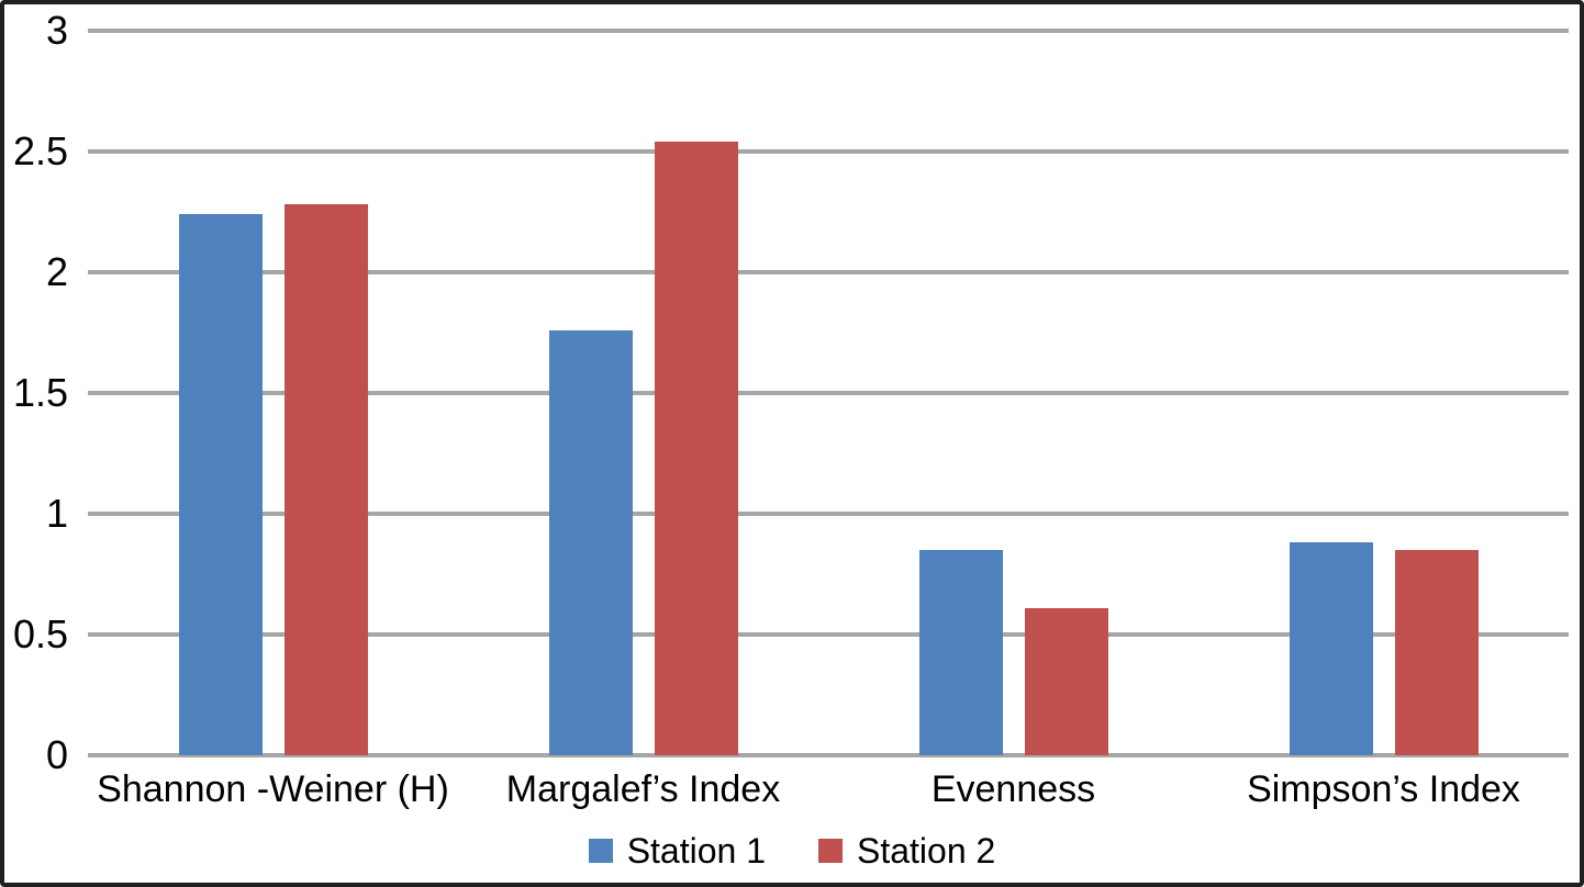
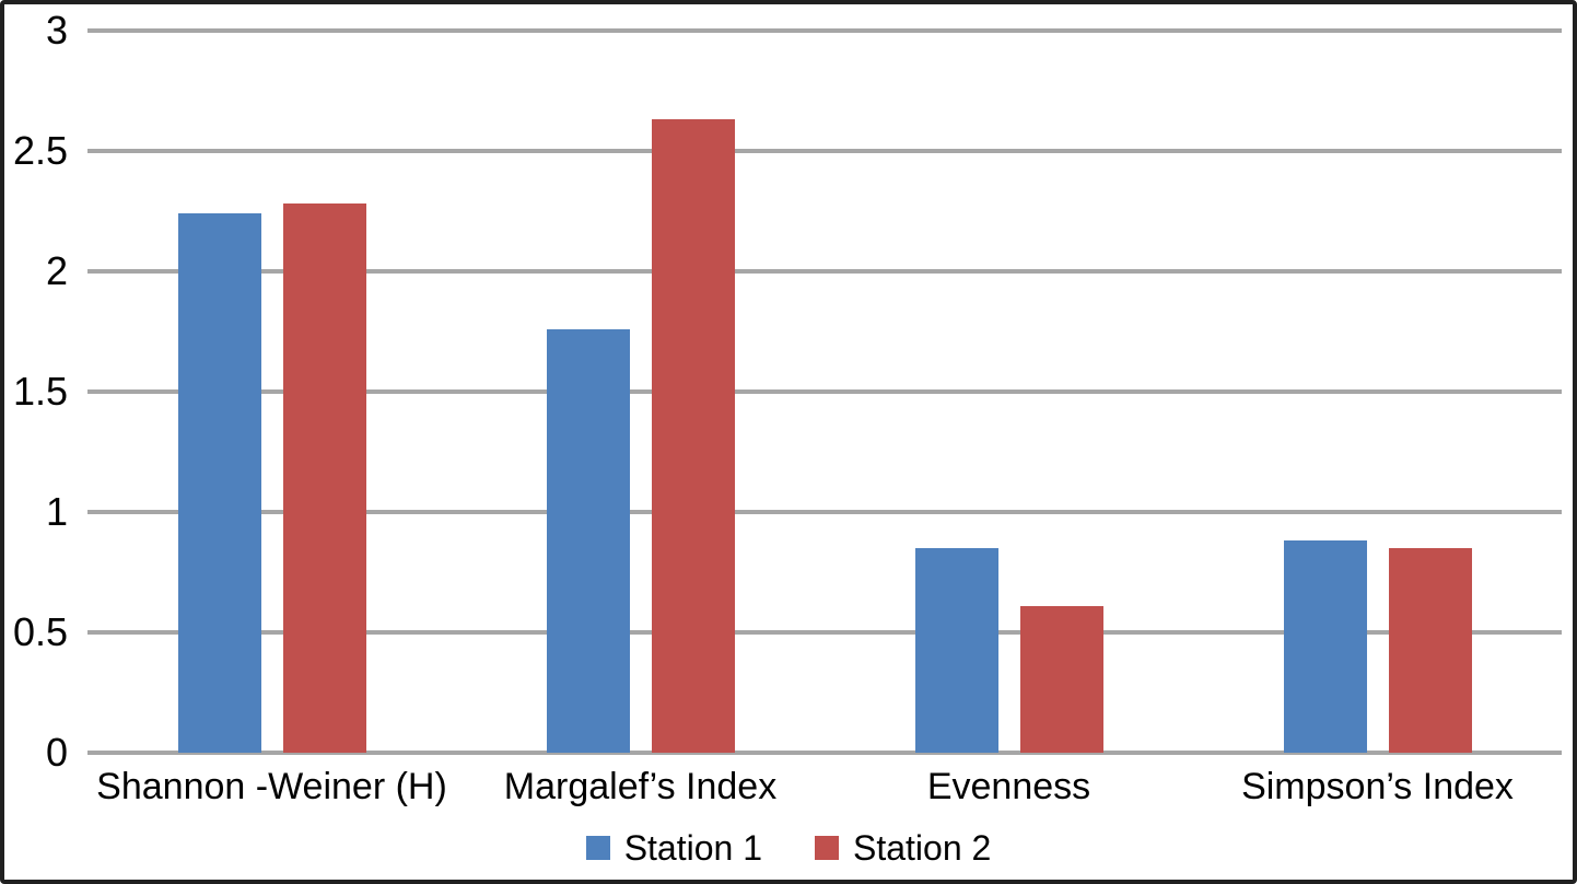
Station 2/Margalef’s Index: 2.54 -> 2.63
